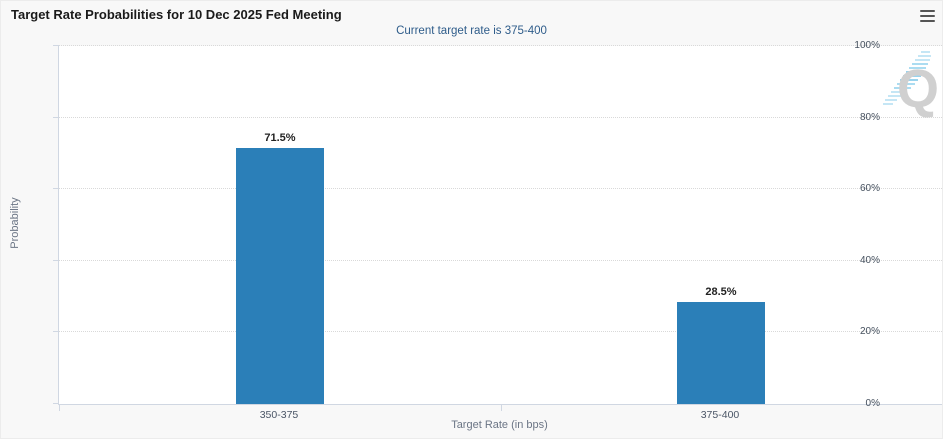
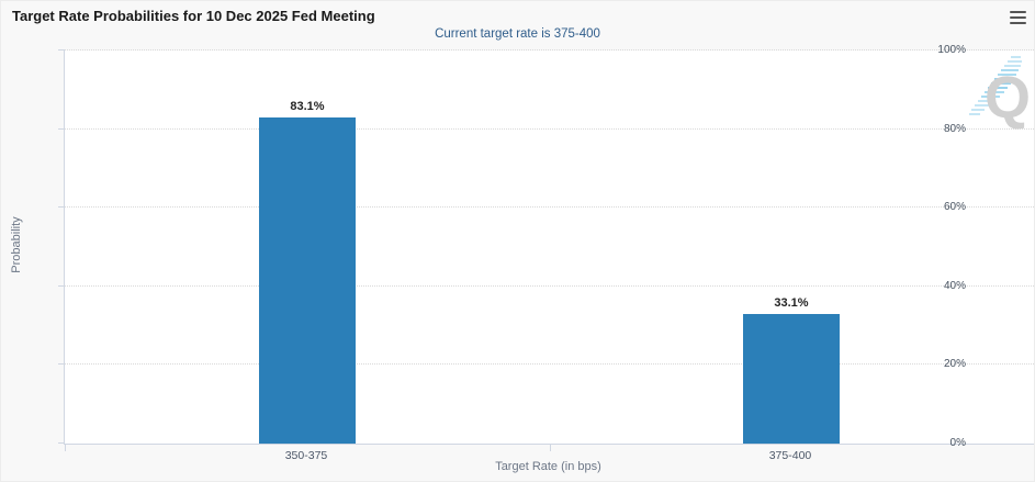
350-375: 71.5% -> 83.1%
375-400: 28.5% -> 33.1%
